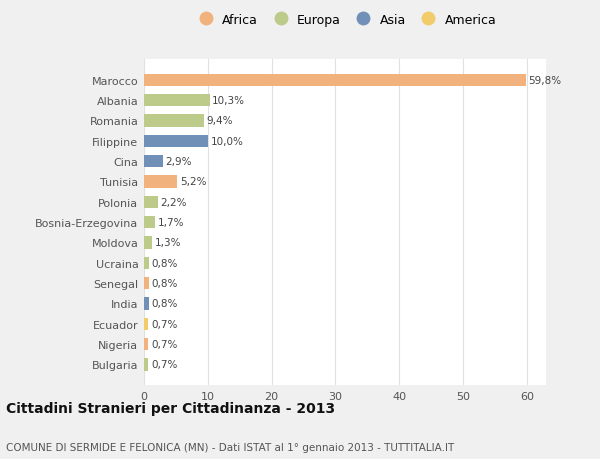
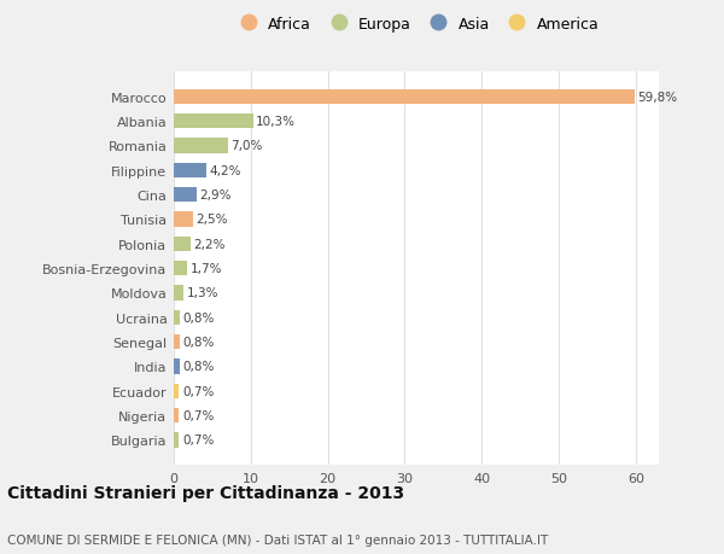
Romania: 9,4% -> 7,0%
Filippine: 10,0% -> 4,2%
Tunisia: 5,2% -> 2,5%
